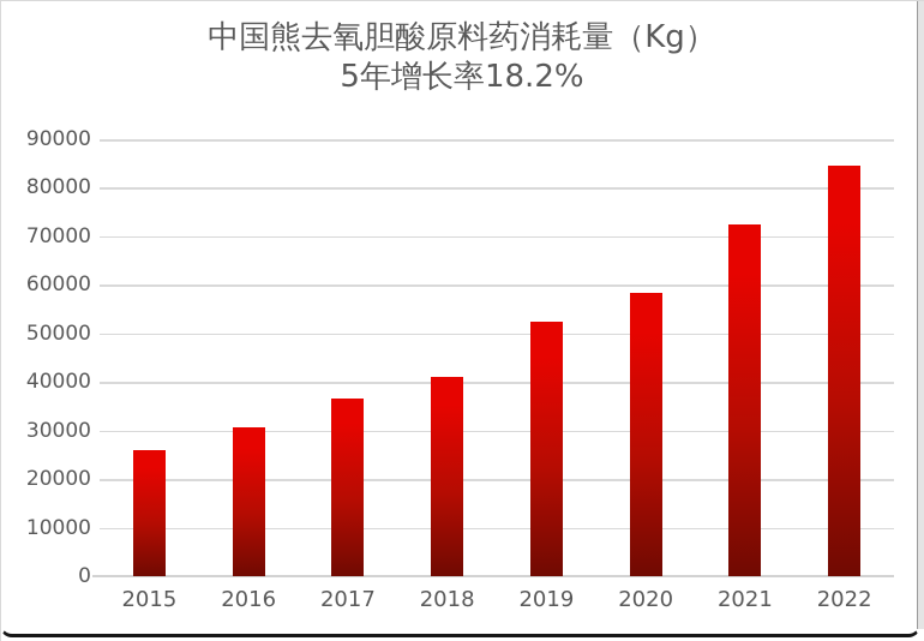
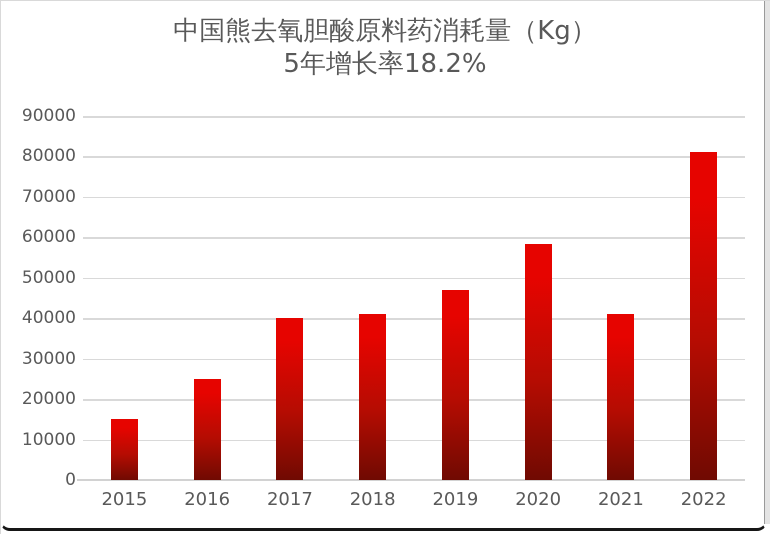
2015: 26000 -> 15000
2016: 31000 -> 25000
2017: 37000 -> 40000
2019: 52000 -> 47000
2021: 72000 -> 41000
2022: 85000 -> 81000
